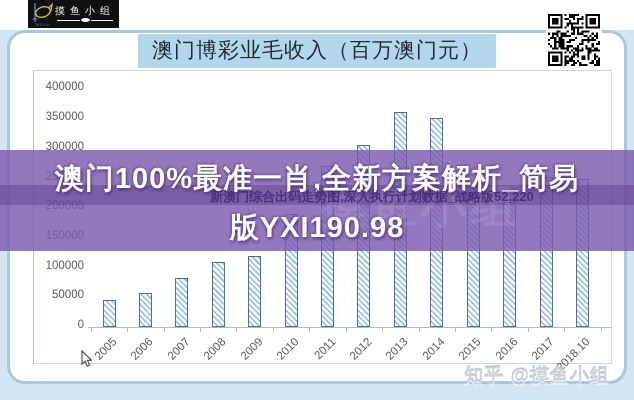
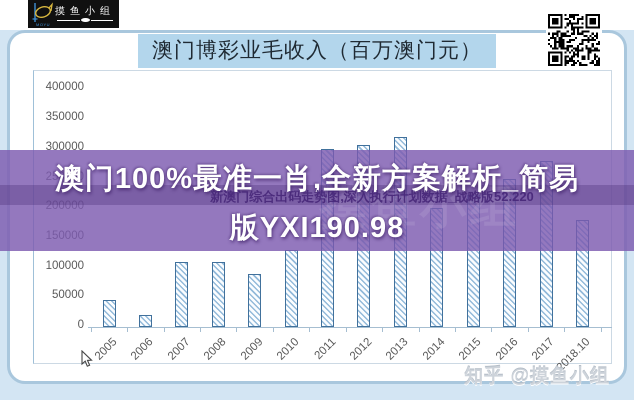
2006: 60000 -> 20000
2007: 80000 -> 110000
2009: 120000 -> 90000
2010: 190000 -> 130000
2011: 270000 -> 300000
2013: 360000 -> 320000
2014: 350000 -> 200000
2016: 210000 -> 250000
2017: 250000 -> 280000
2018.10: 250000 -> 180000
